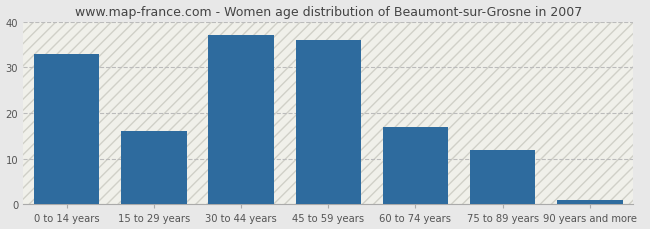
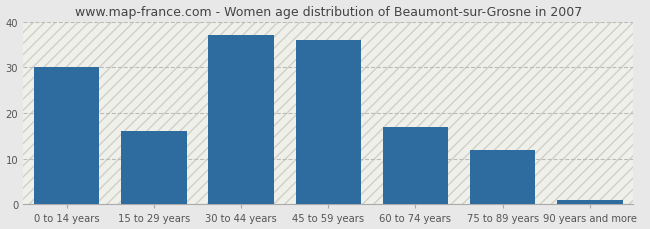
0 to 14 years: 33 -> 30
